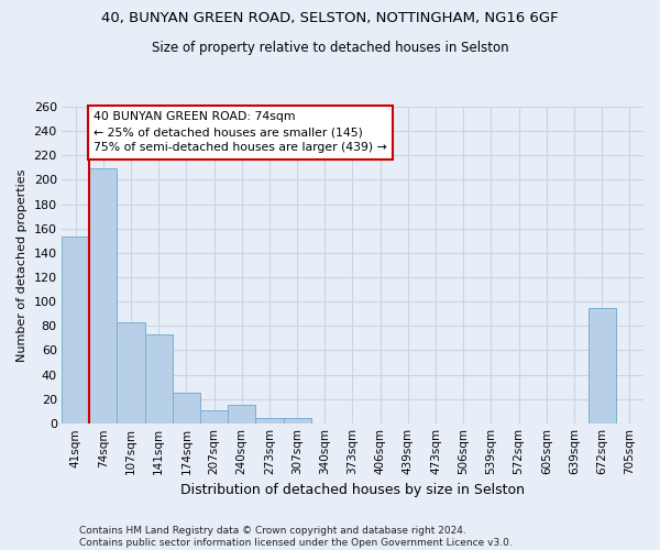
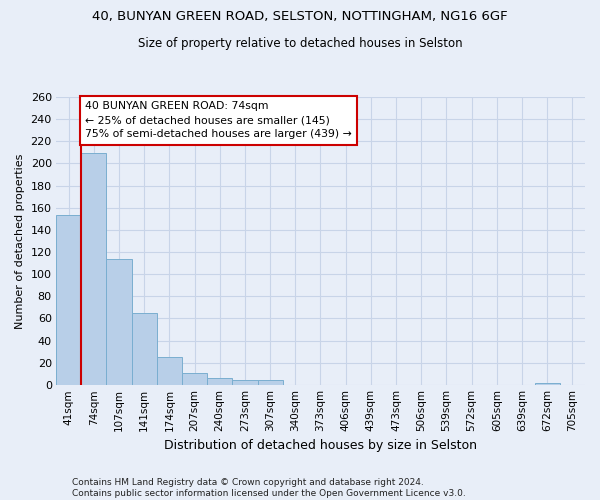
107sqm: 83 -> 114
141sqm: 73 -> 65
240sqm: 15 -> 6
672sqm: 95 -> 2
